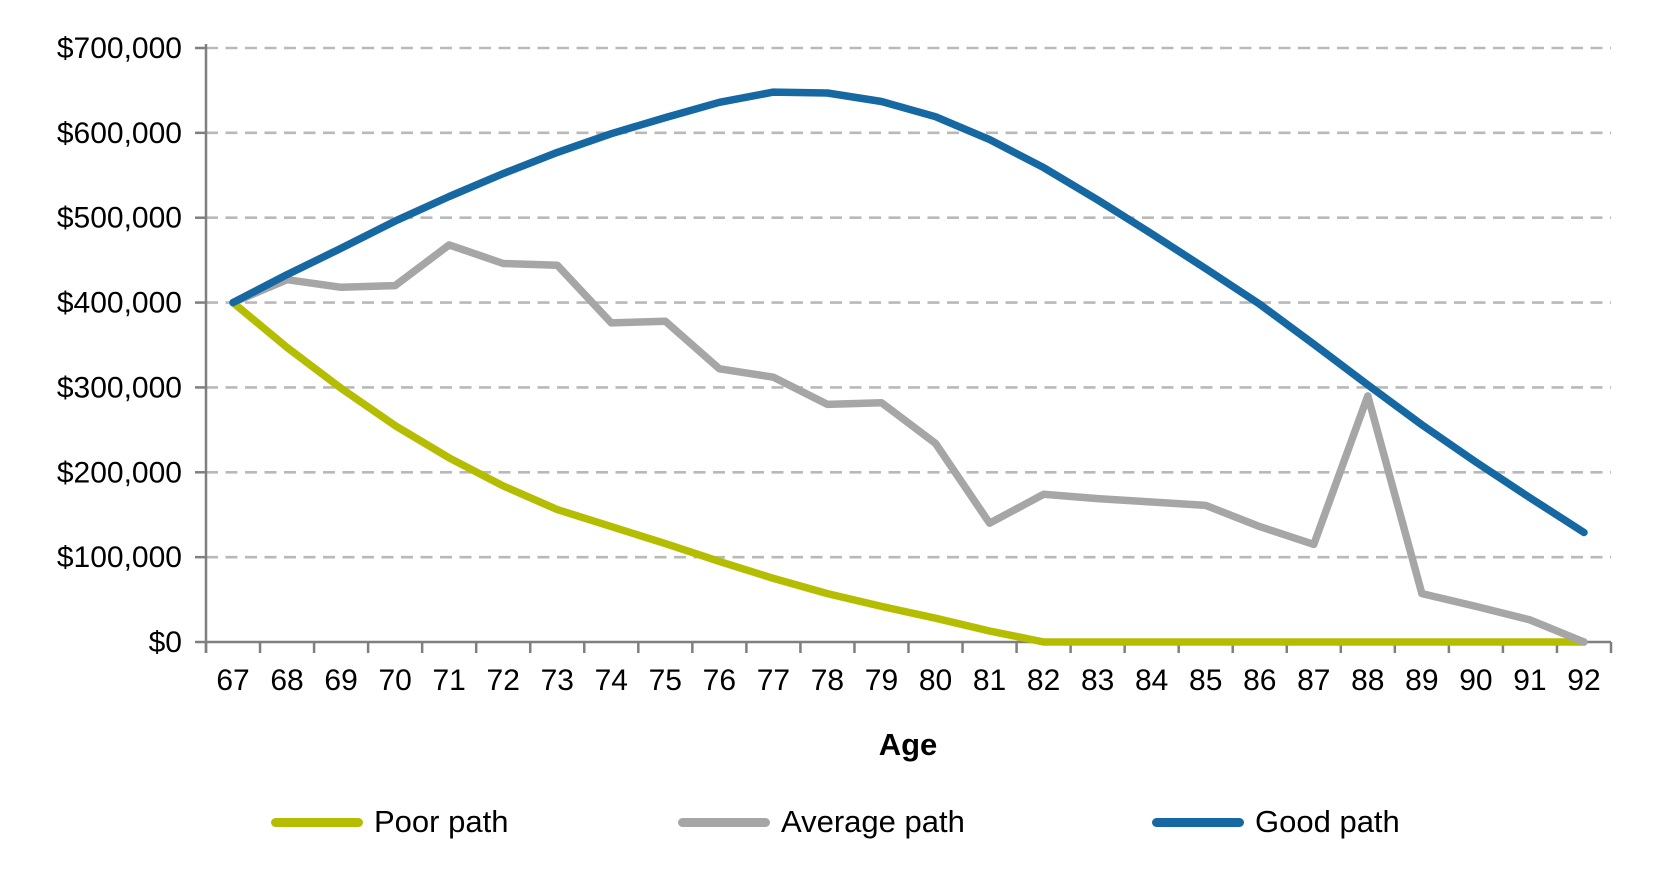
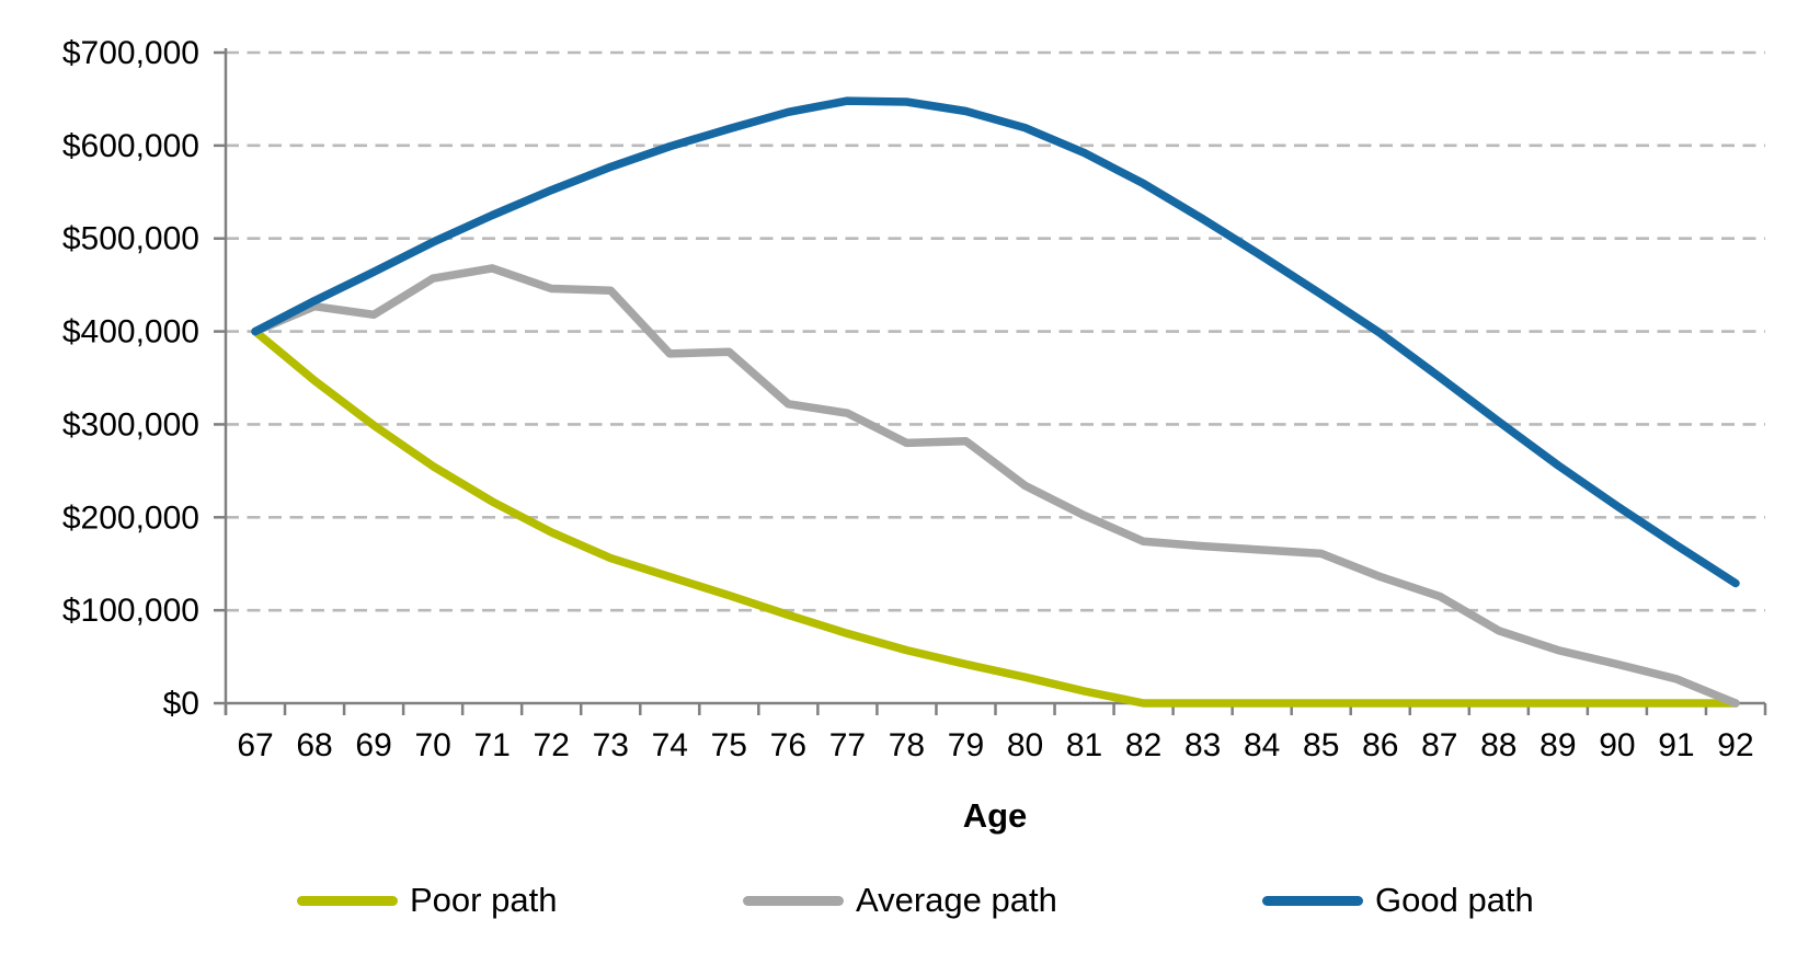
Average path/70: $420000 -> $460000
Average path/81: $140000 -> $200000
Average path/88: $290000 -> $80000
